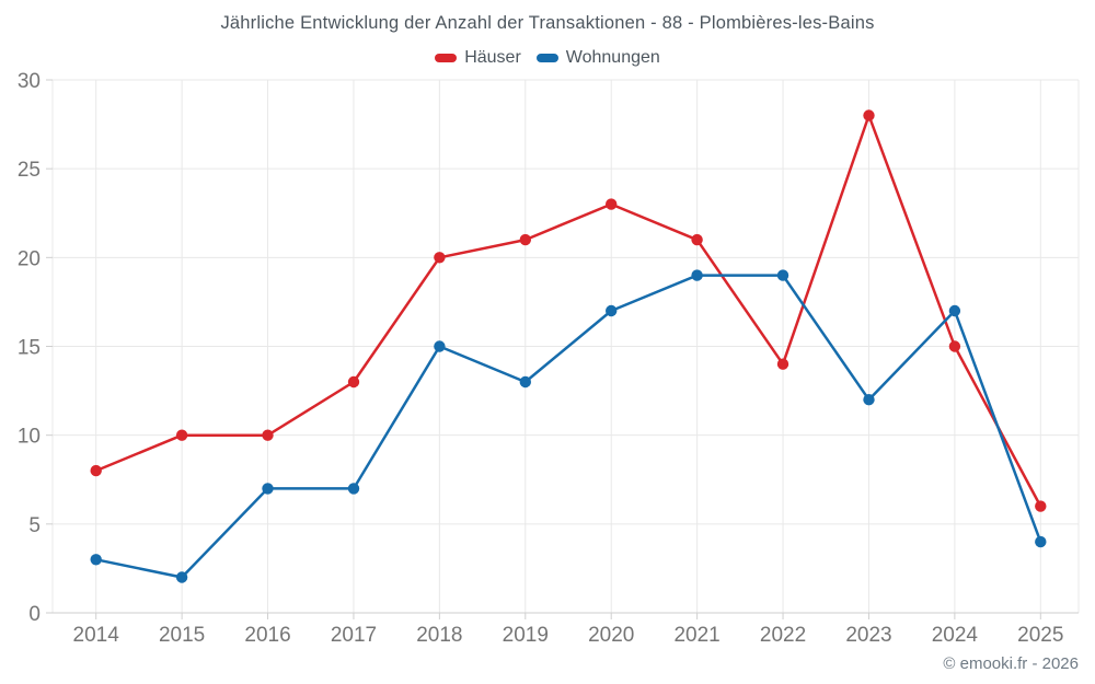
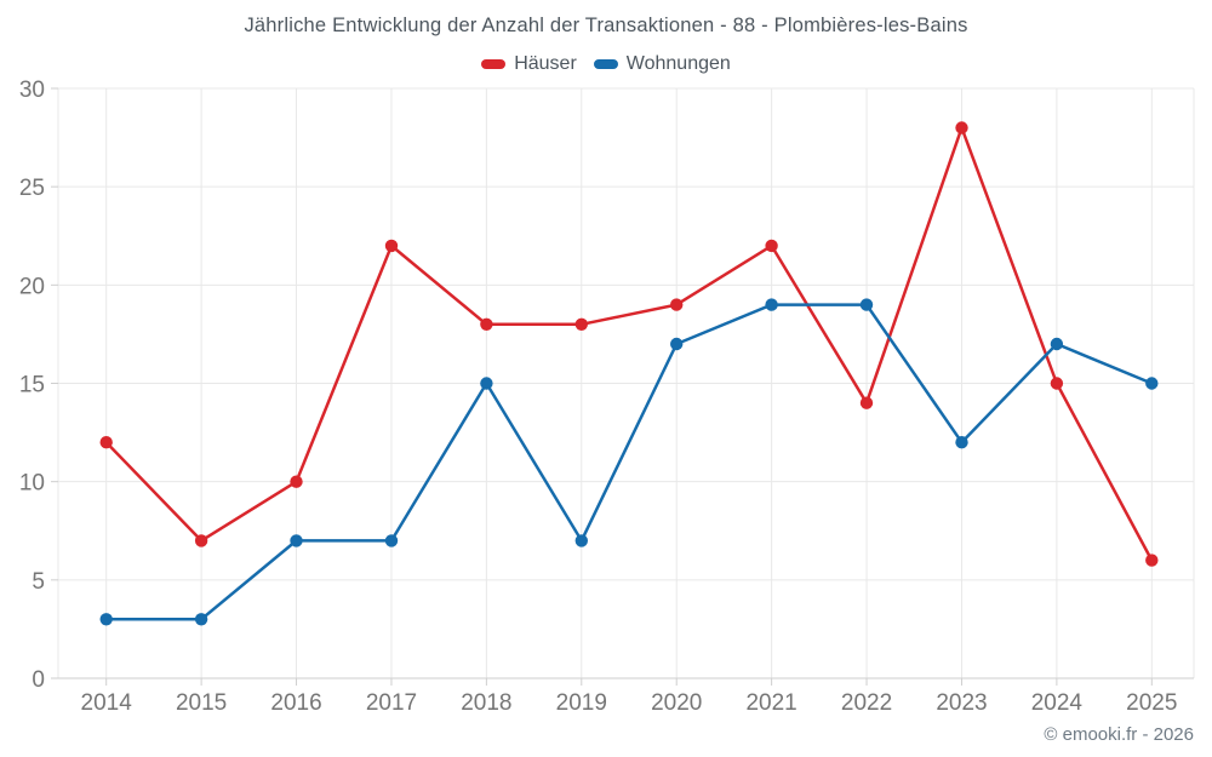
Häuser/2014: 8 -> 12
Häuser/2015: 10 -> 7
Wohnungen/2015: 2 -> 3
Häuser/2017: 13 -> 22
Häuser/2018: 20 -> 18
Häuser/2019: 21 -> 18
Wohnungen/2019: 13 -> 7
Häuser/2020: 23 -> 19
Häuser/2021: 21 -> 22
Wohnungen/2025: 4 -> 15
